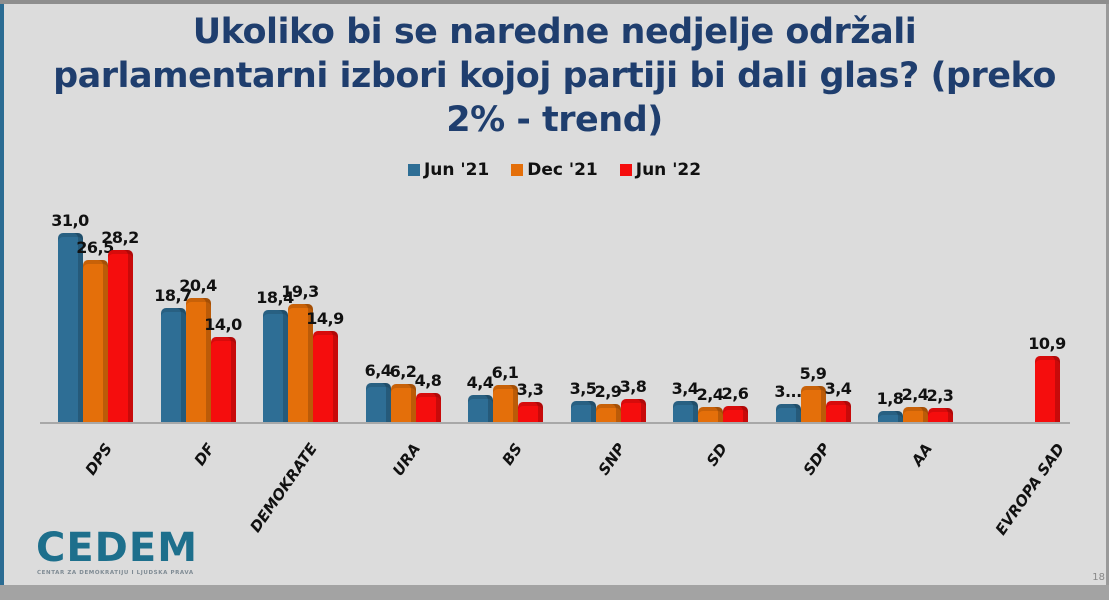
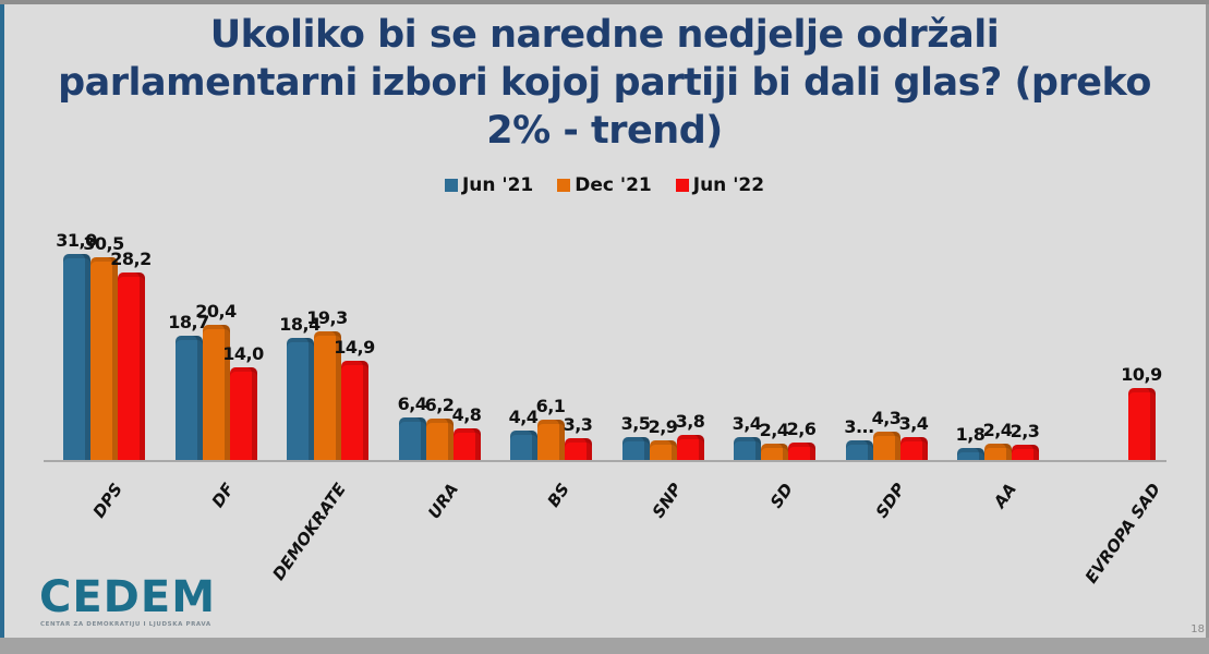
Dec '21/DPS: 26,5 -> 30,5
Dec '21/SDP: 5,9 -> 4,3
